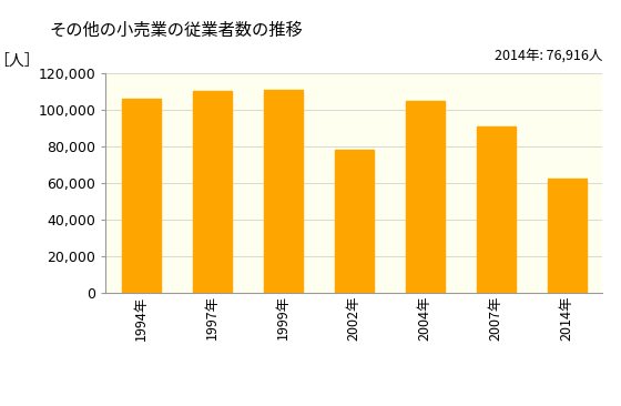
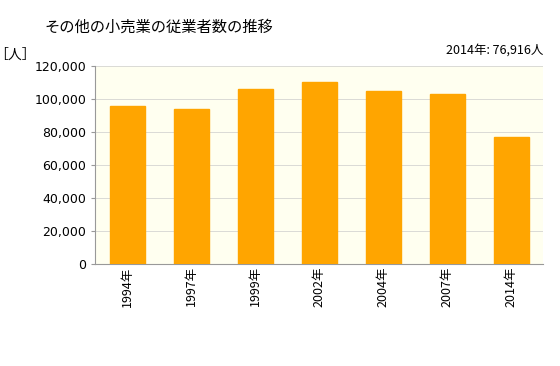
1994年: 106,000 -> 96,000
1997年: 110,000 -> 94,000
1999年: 111,000 -> 106,000
2002年: 78,000 -> 110,000
2007年: 91,000 -> 103,000
2014年: 62,000 -> 77,000
